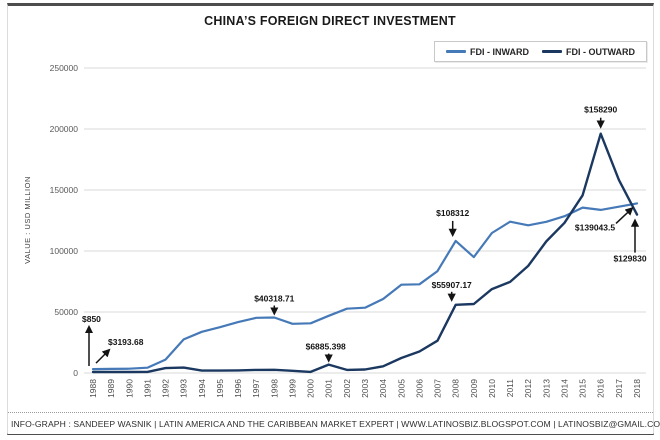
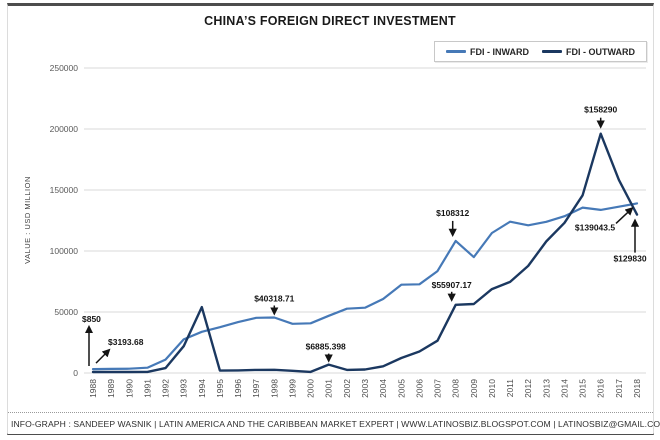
FDI - OUTWARD/1993: 4000 -> 22000
FDI - OUTWARD/1994: 2000 -> 54000
